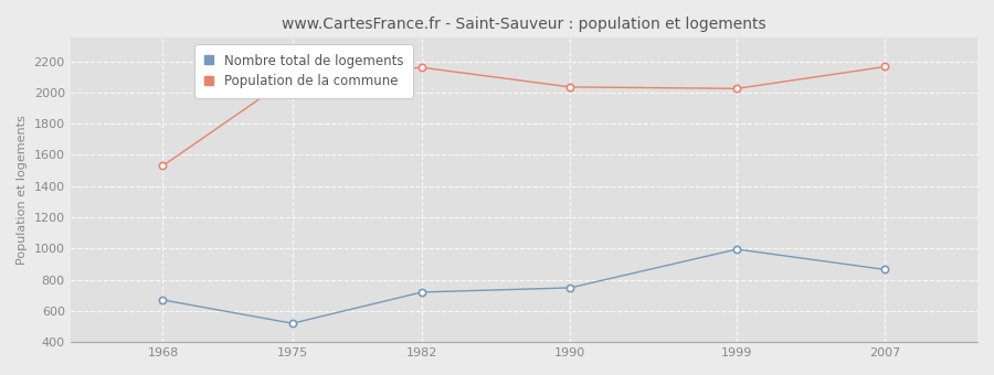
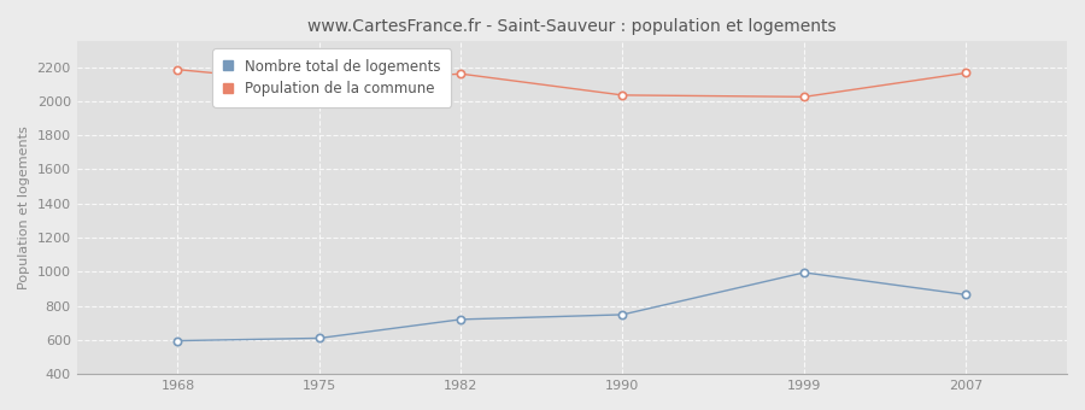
Nombre total de logements/1968: 670 -> 600
Population de la commune/1968: 1530 -> 2180
Nombre total de logements/1975: 520 -> 610
